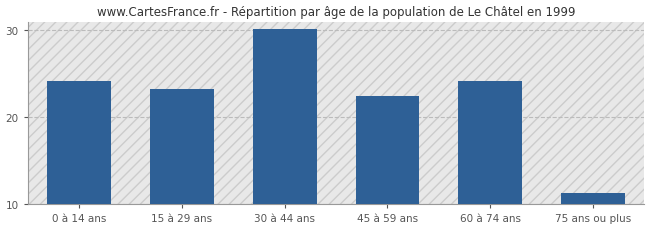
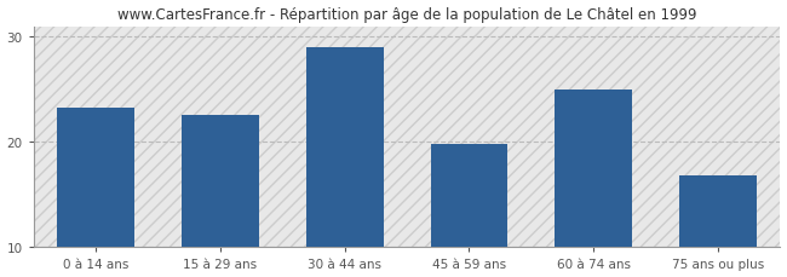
0 à 14 ans: 24.2 -> 23.2
15 à 29 ans: 23.3 -> 22.6
30 à 44 ans: 30.1 -> 29.0
45 à 59 ans: 22.4 -> 19.8
60 à 74 ans: 24.2 -> 25.0
75 ans ou plus: 11.3 -> 16.8
